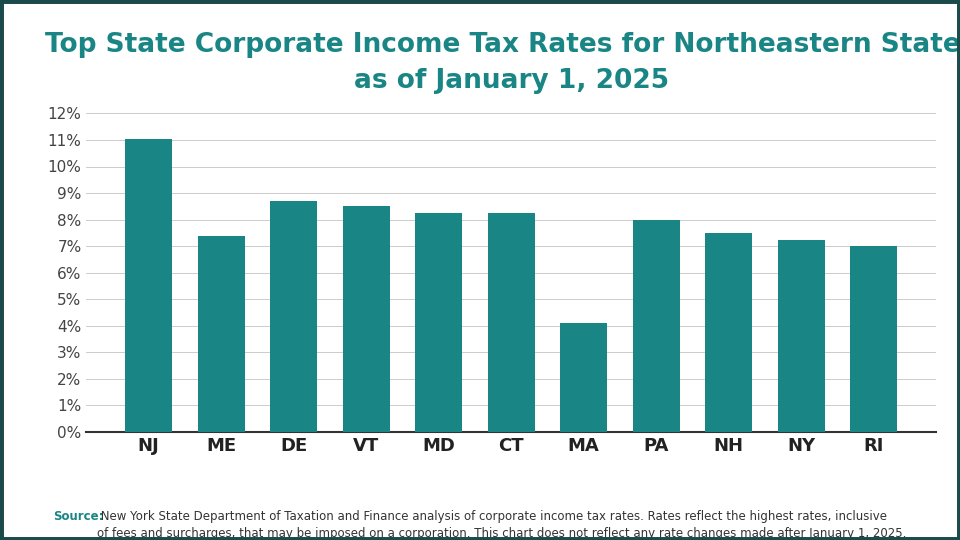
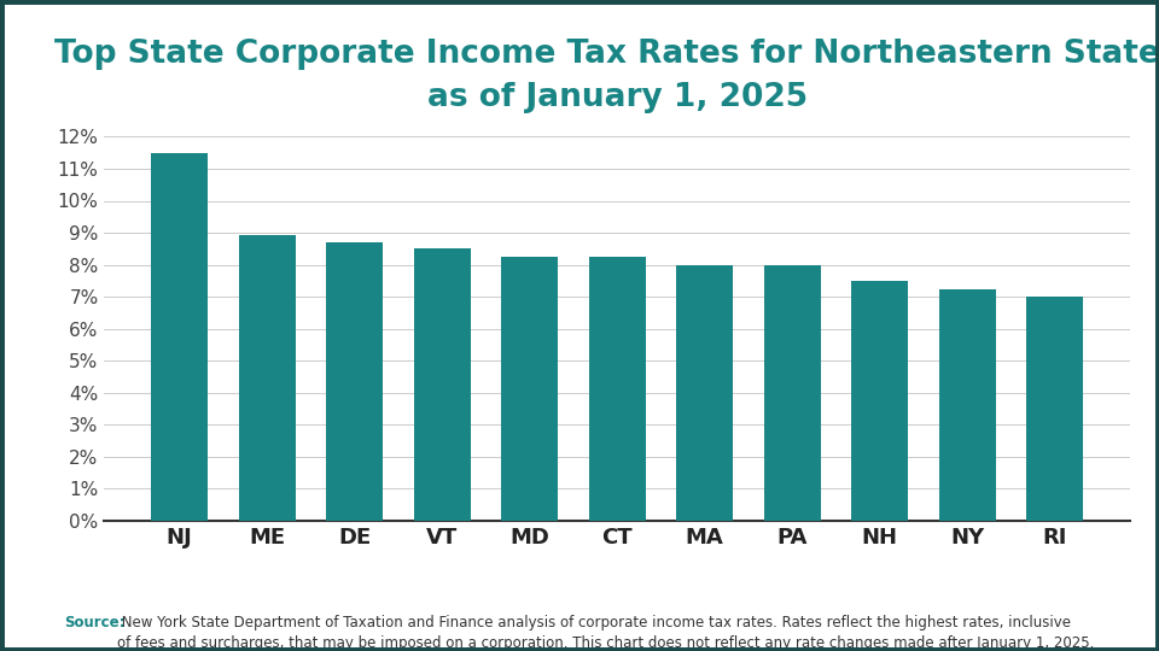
NJ: 11.05% -> 11.50%
ME: 7.40% -> 8.93%
MA: 4.10% -> 8.00%
